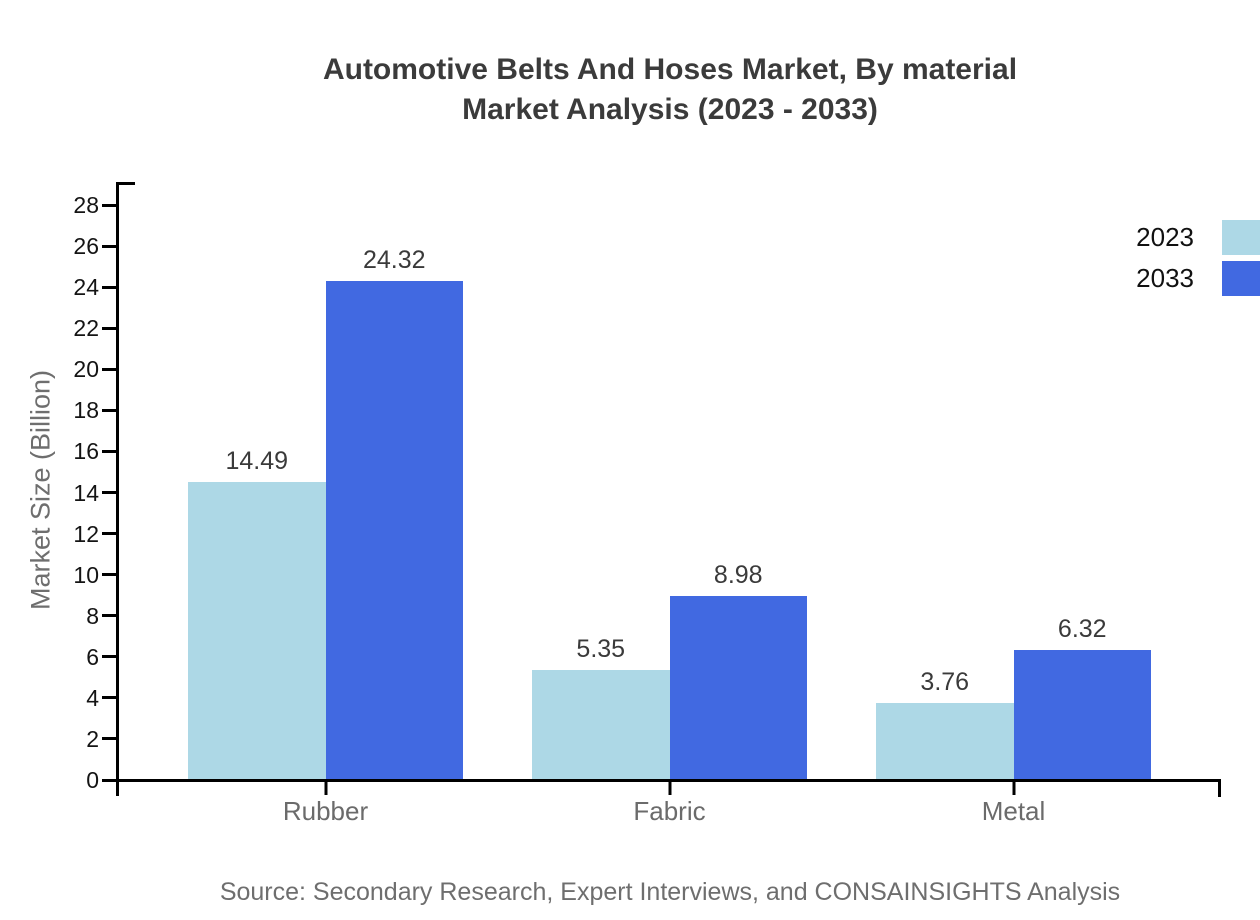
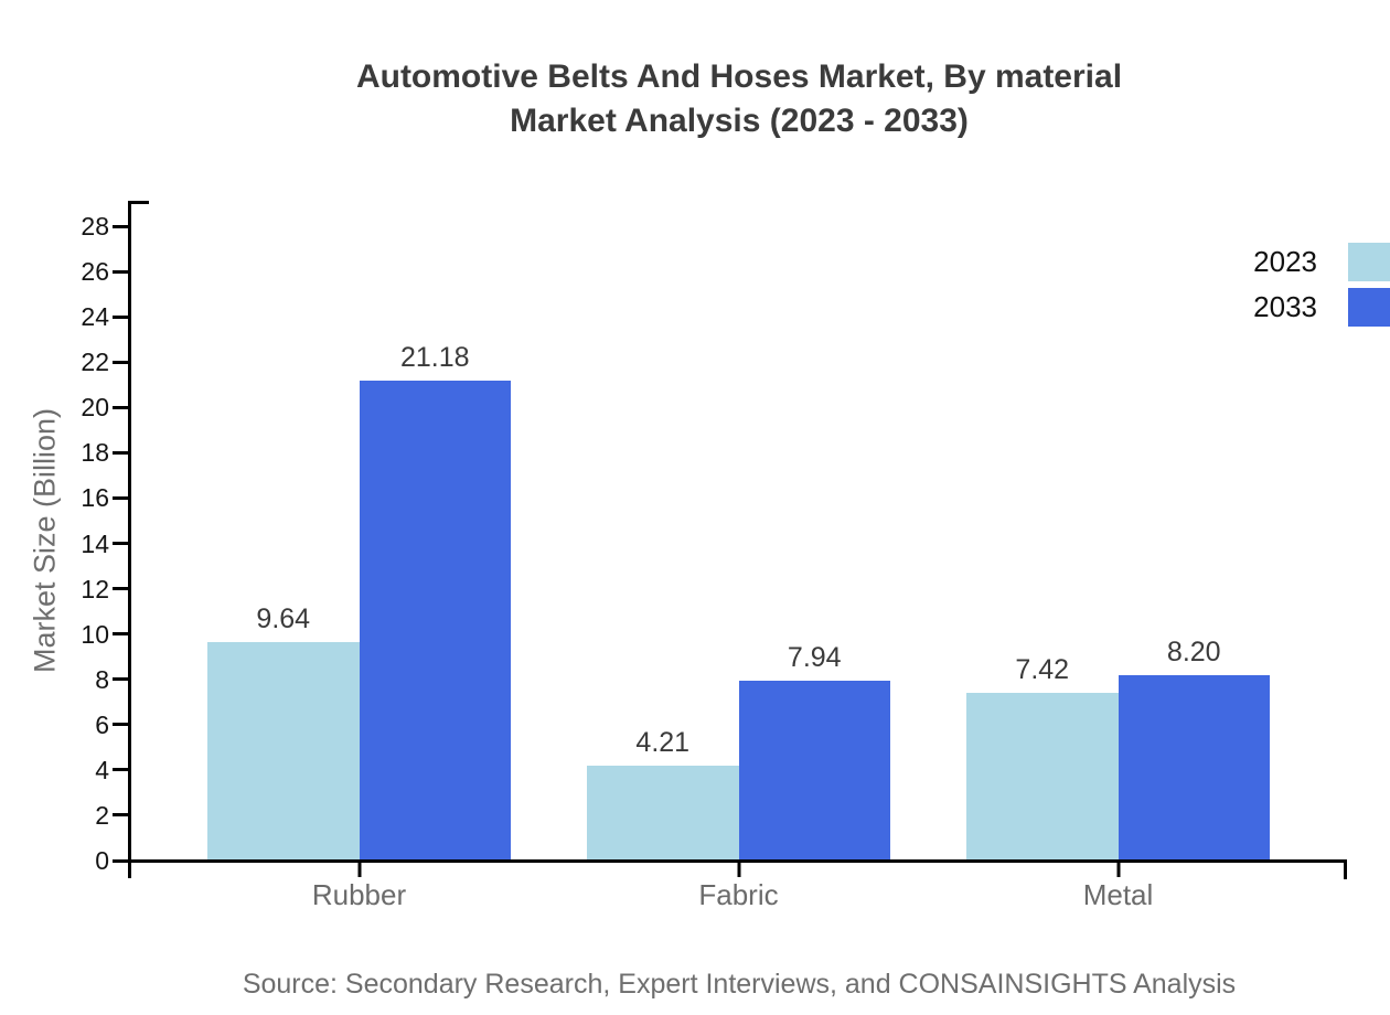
2023/Rubber: 14.49 -> 9.64
2033/Rubber: 24.32 -> 21.18
2023/Fabric: 5.35 -> 4.21
2033/Fabric: 8.98 -> 7.94
2023/Metal: 3.76 -> 7.42
2033/Metal: 6.32 -> 8.20
